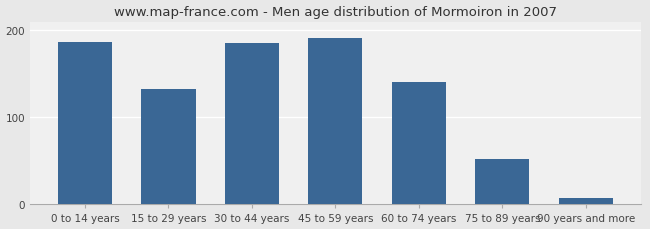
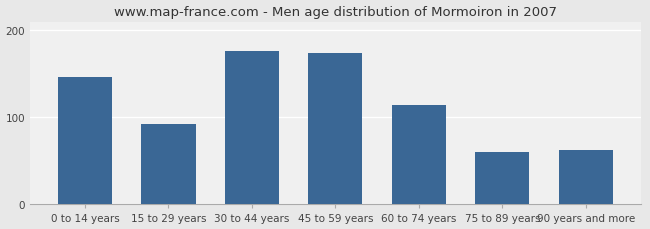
0 to 14 years: 187 -> 146
15 to 29 years: 133 -> 92
30 to 44 years: 185 -> 176
45 to 59 years: 191 -> 174
60 to 74 years: 140 -> 114
75 to 89 years: 52 -> 60
90 years and more: 7 -> 62
